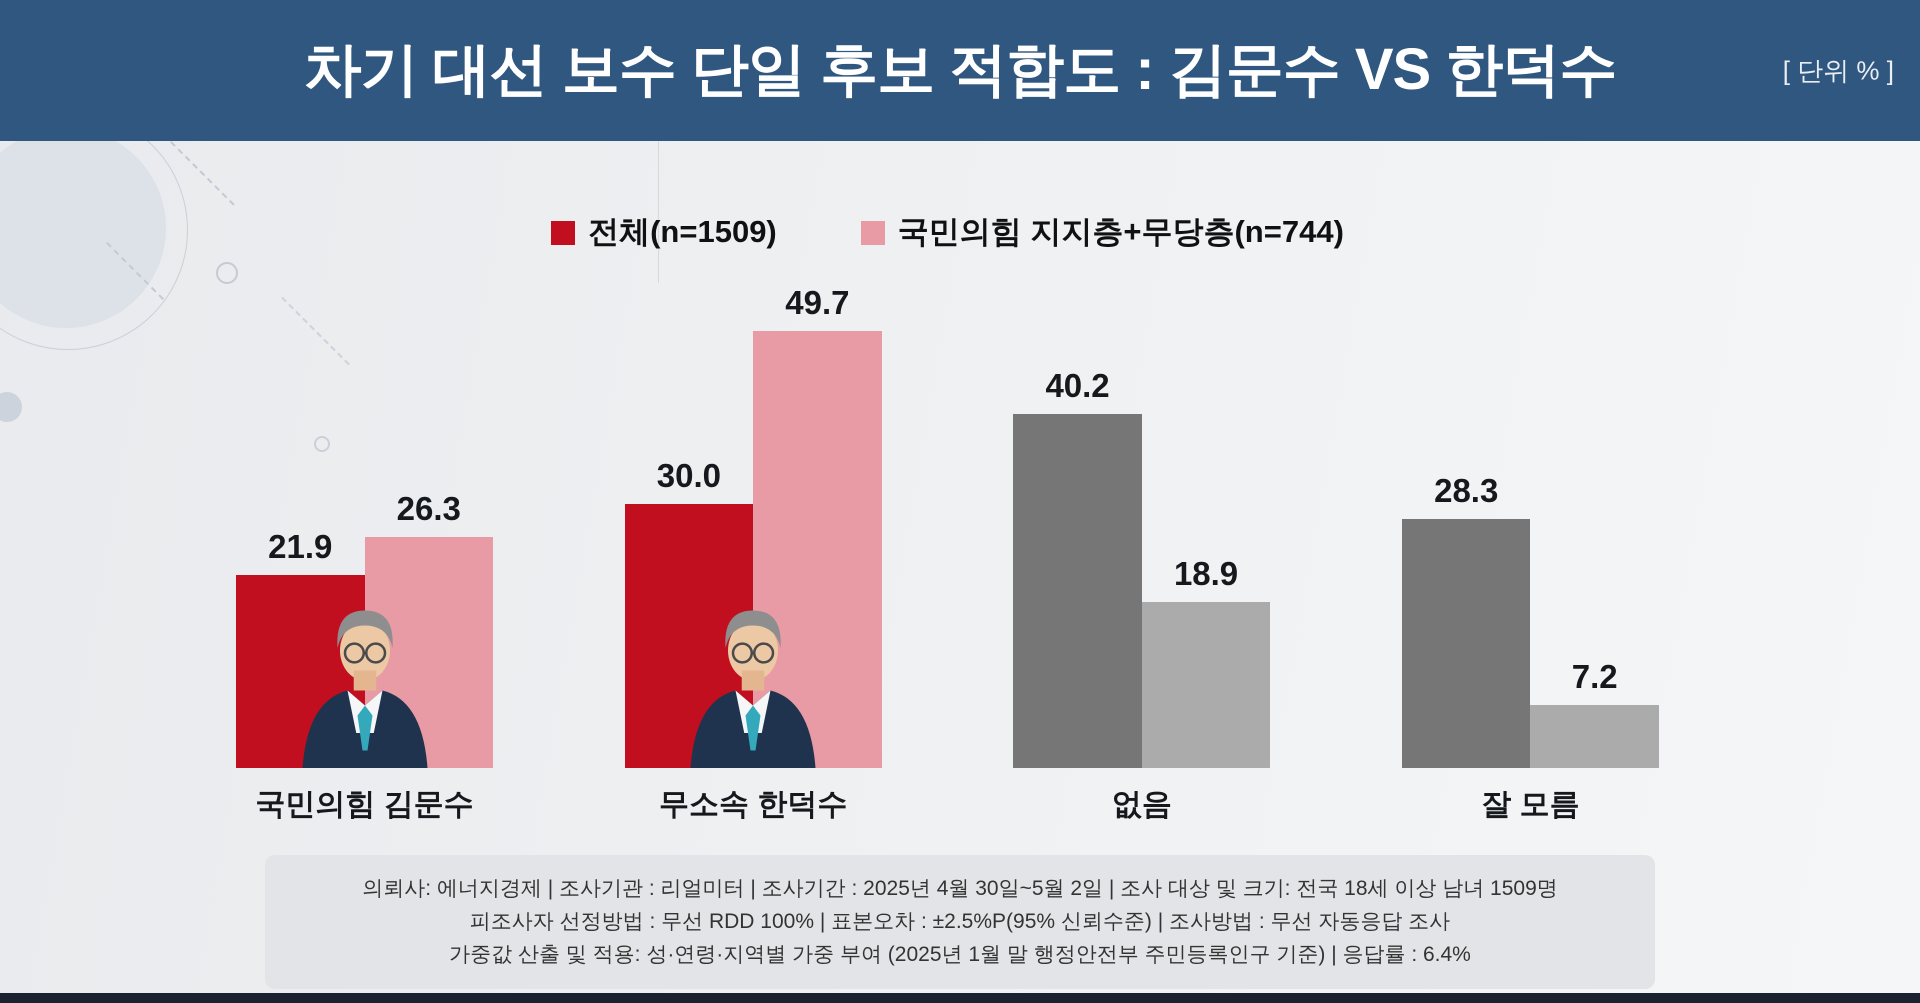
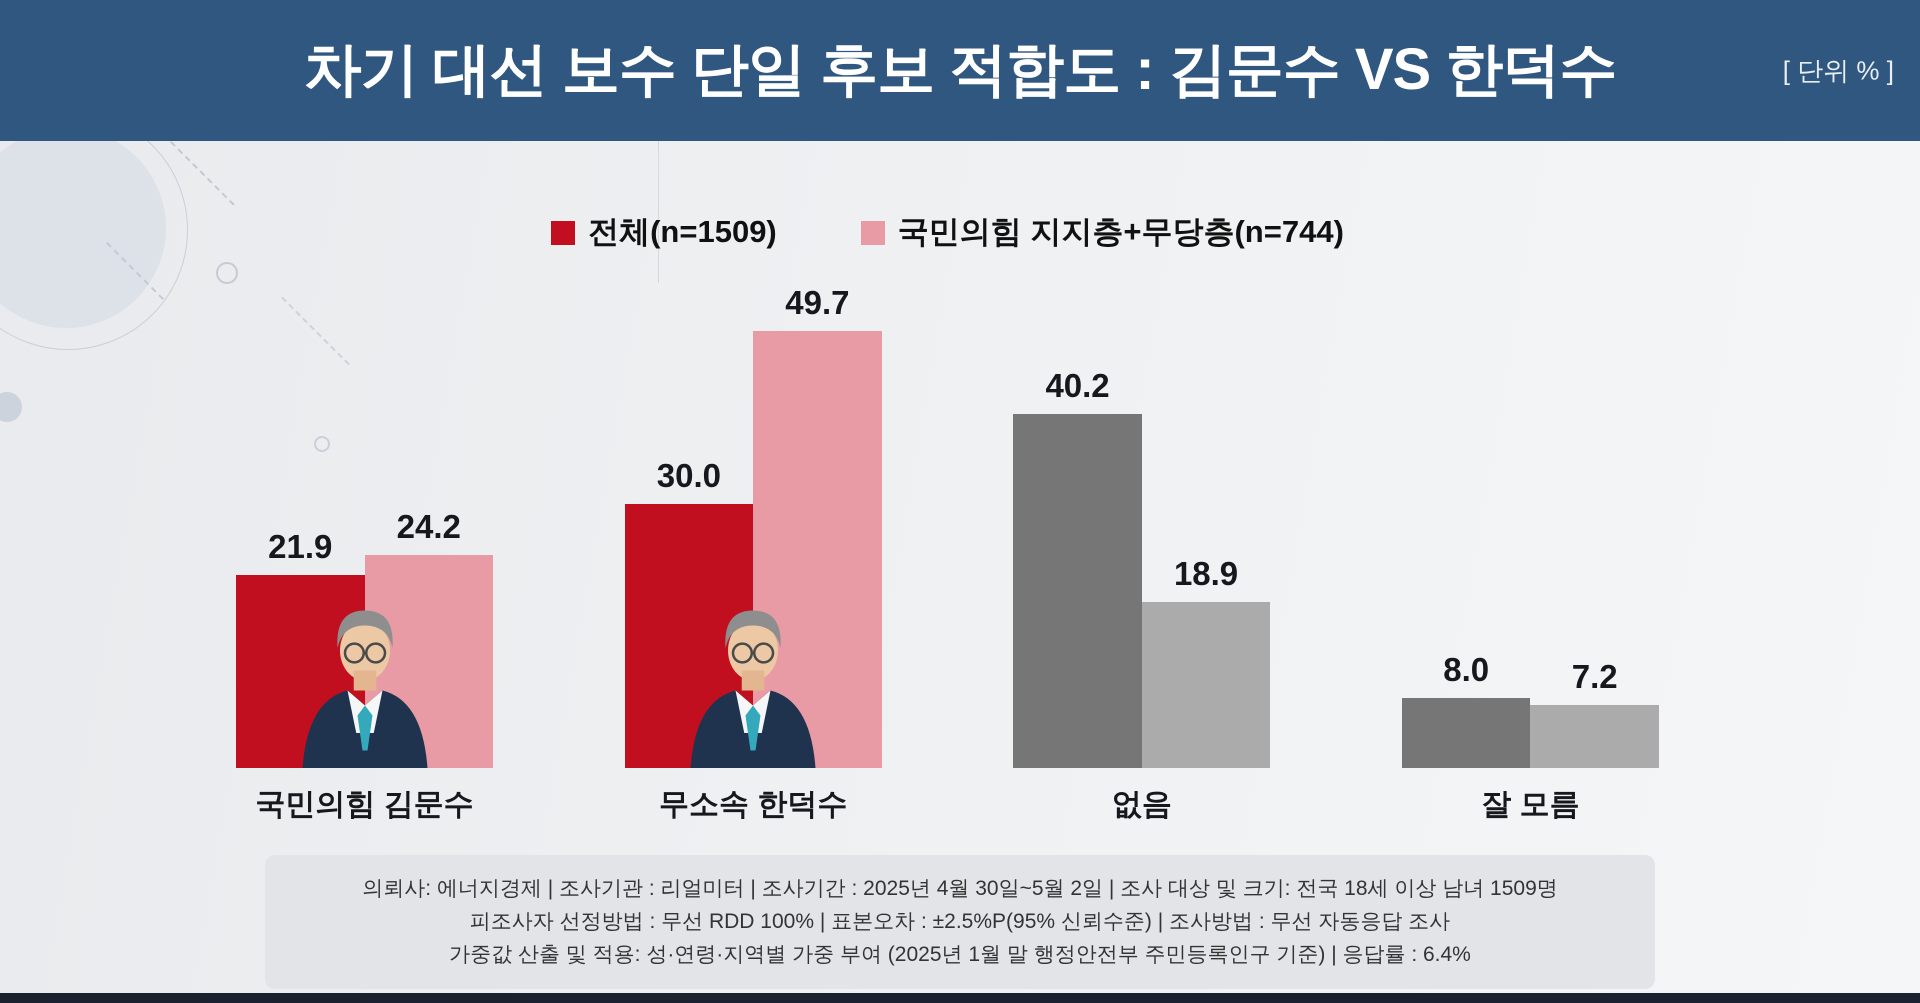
국민의힘 지지층+무당층(n=744)/국민의힘 김문수: 26.3 -> 24.2
전체(n=1509)/잘 모름: 28.3 -> 8.0
